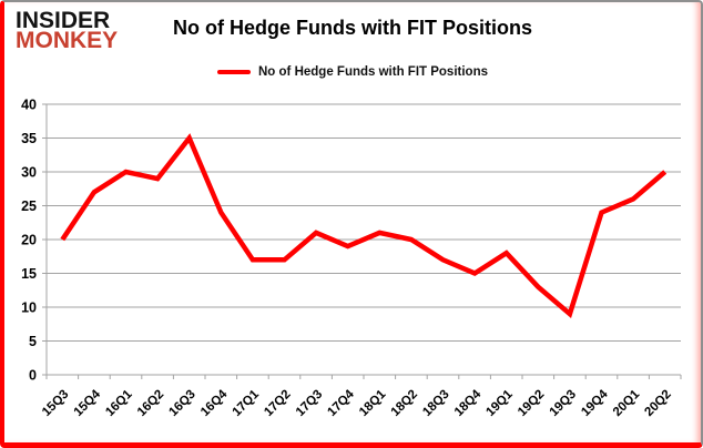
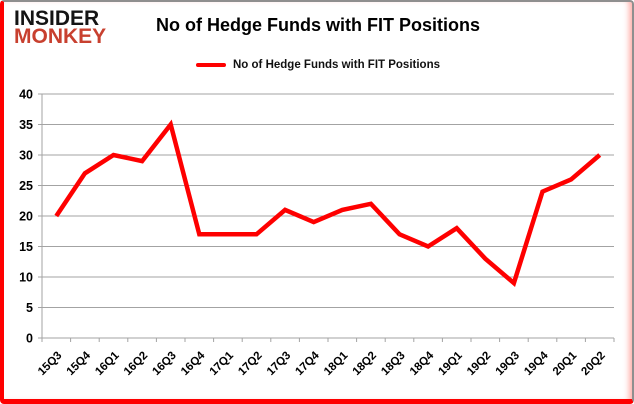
16Q4: 24 -> 17
18Q2: 20 -> 22
